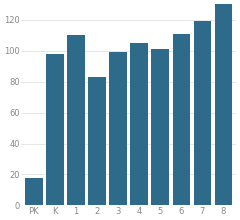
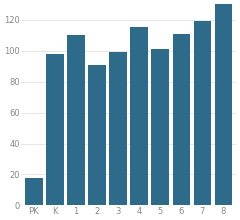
2: 83 -> 91
4: 105 -> 115
